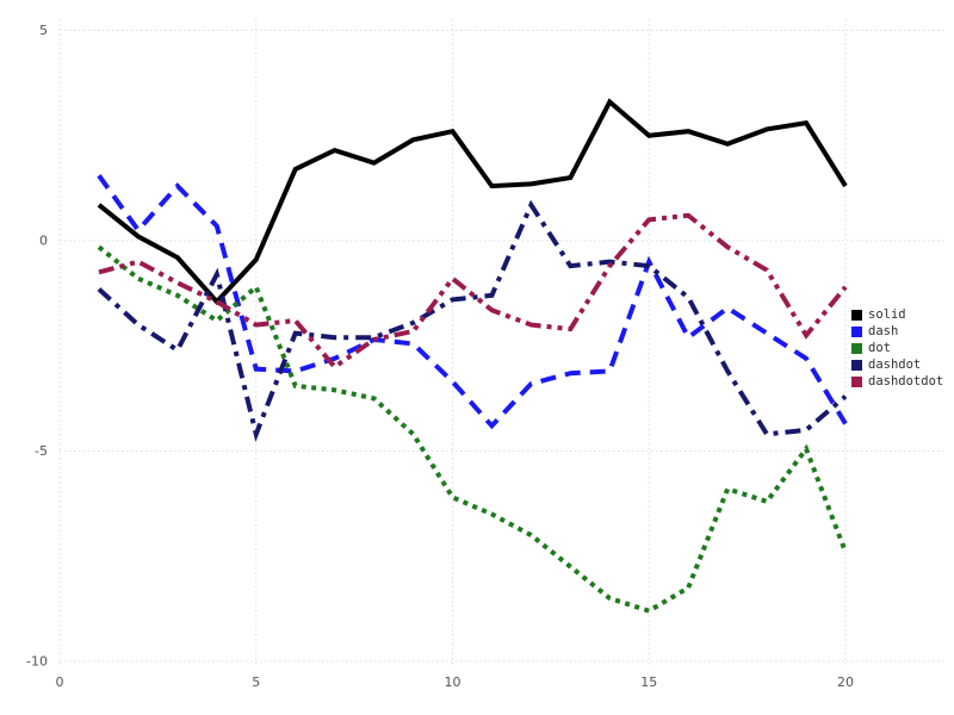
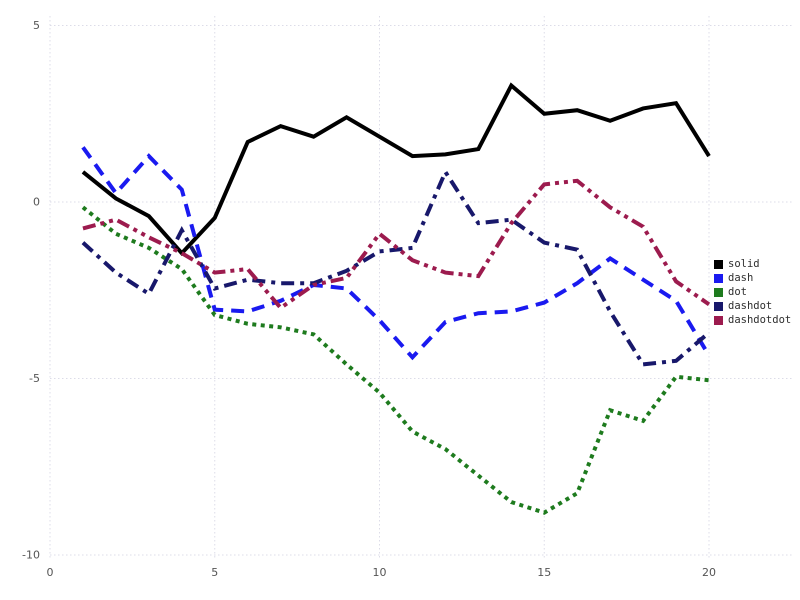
dot/5: -1.1 -> -3.2
dashdot/5: -4.6 -> -2.5
solid/10: 2.6 -> 1.9
dot/10: -6.1 -> -5.4
dash/15: -0.5 -> -2.9
dashdot/15: -0.6 -> -1.1
dot/20: -7.4 -> -5.0
dashdotdot/20: -1.1 -> -2.9
